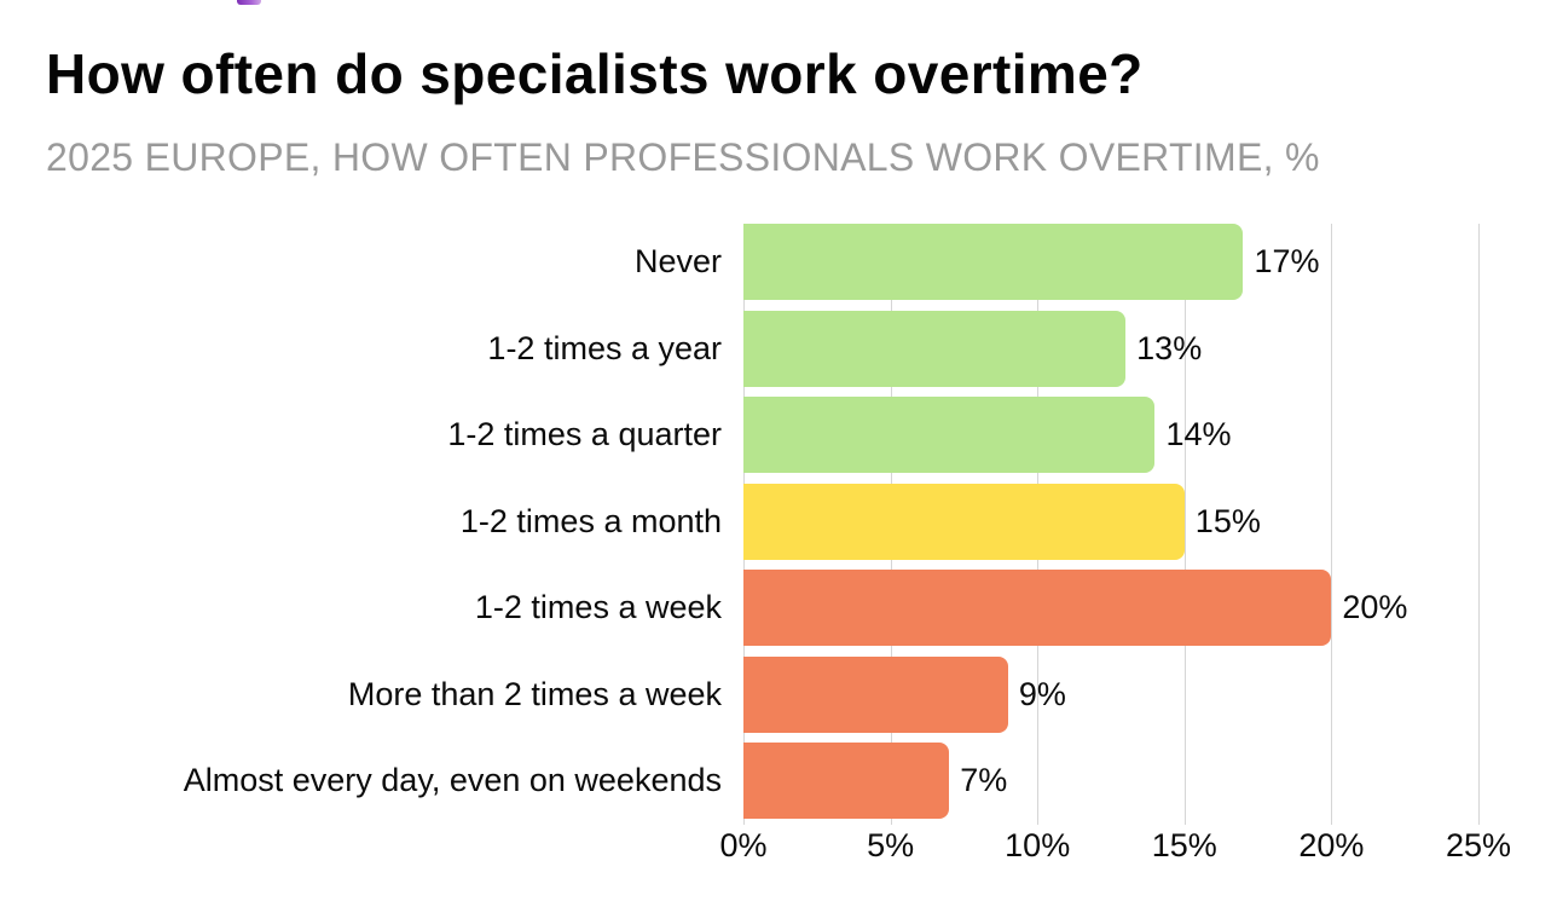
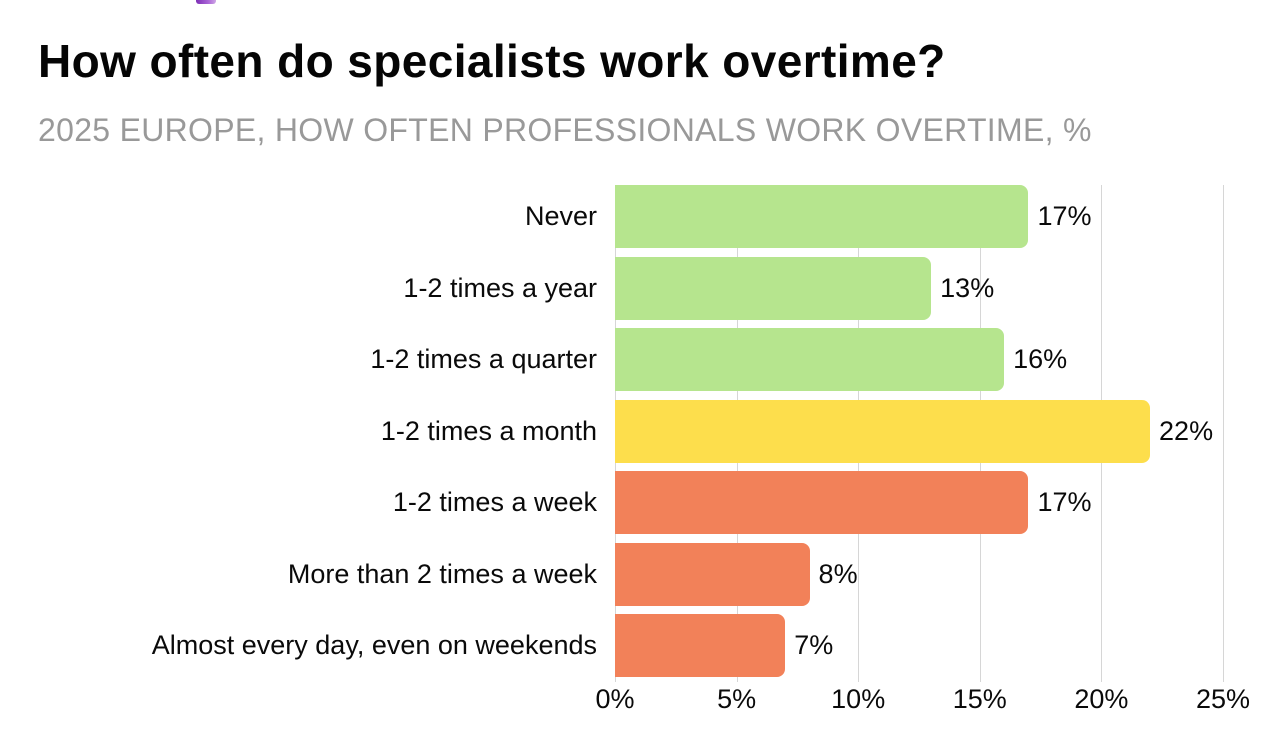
1-2 times a quarter: 14% -> 16%
1-2 times a month: 15% -> 22%
1-2 times a week: 20% -> 17%
More than 2 times a week: 9% -> 8%
